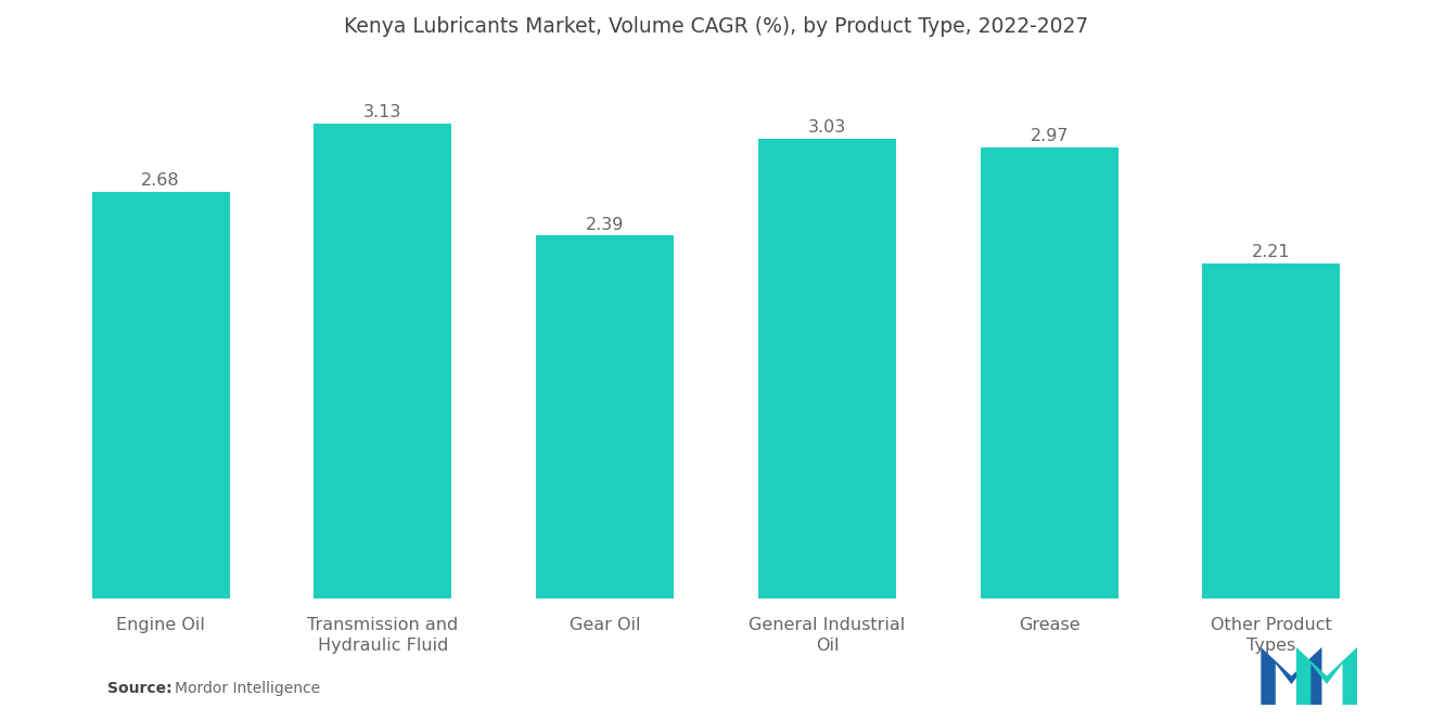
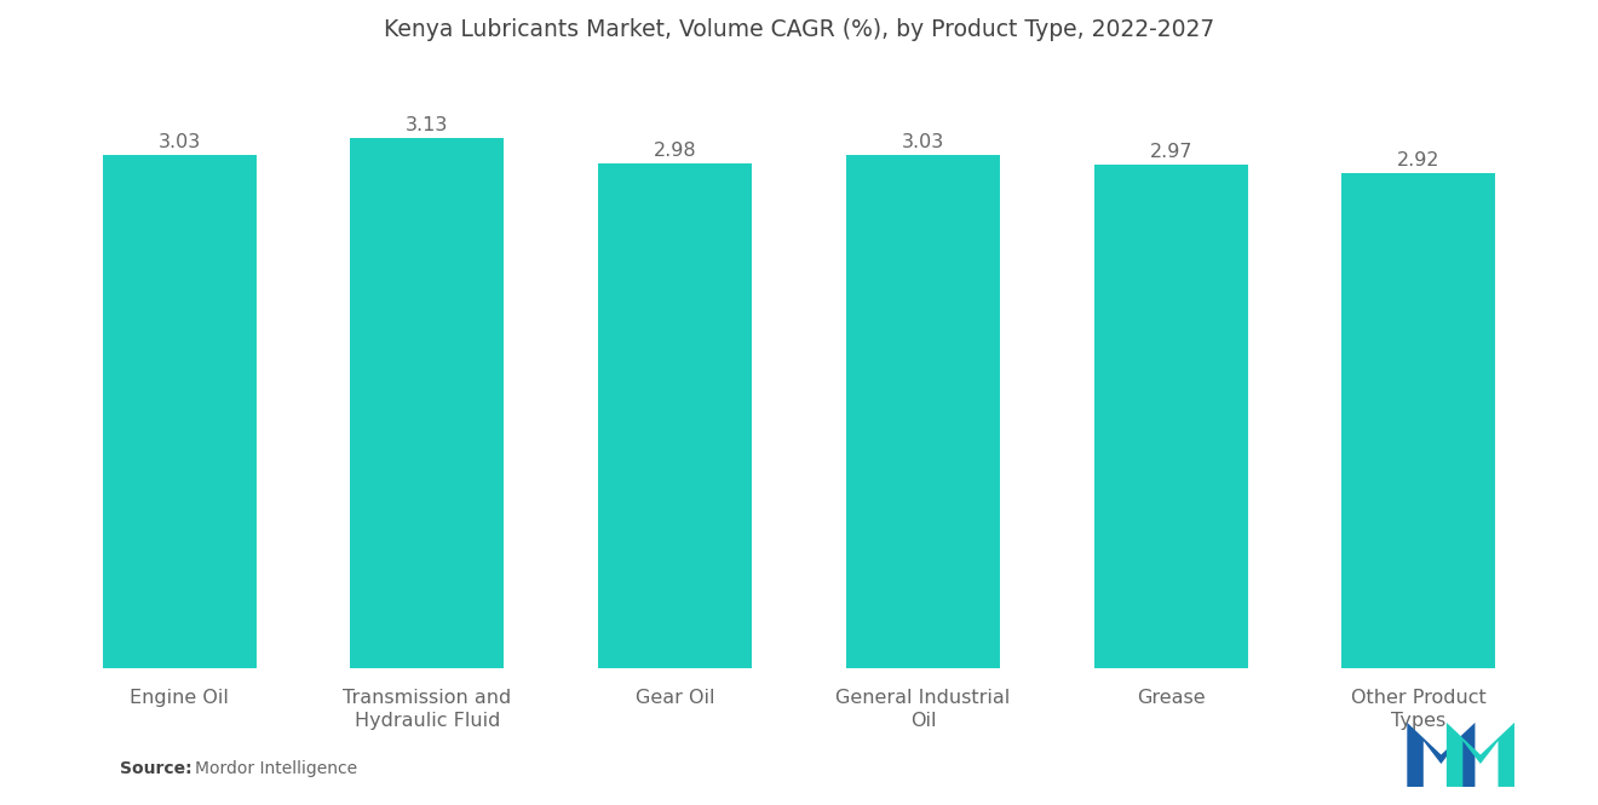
Engine Oil: 2.68 -> 3.03
Gear Oil: 2.39 -> 2.98
Other Product Types: 2.21 -> 2.92
